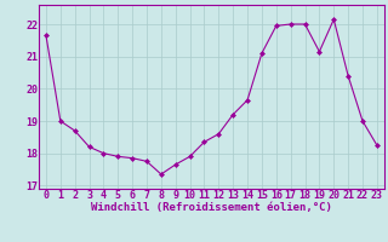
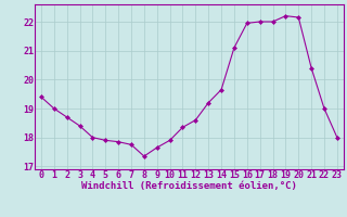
0: 21.65 -> 19.40
3: 18.20 -> 18.40
19: 21.15 -> 22.20
23: 18.25 -> 18.00
